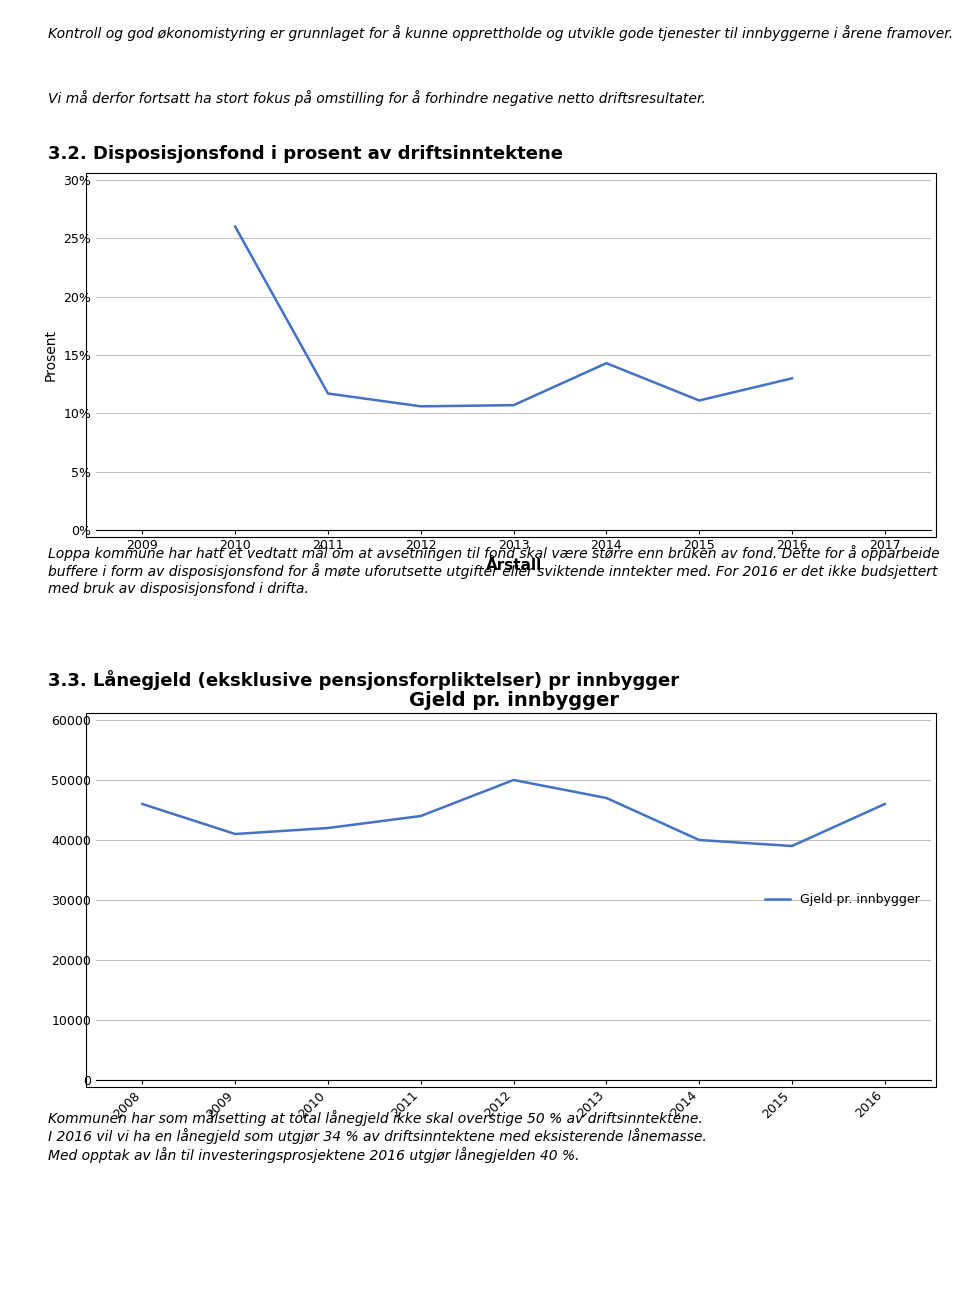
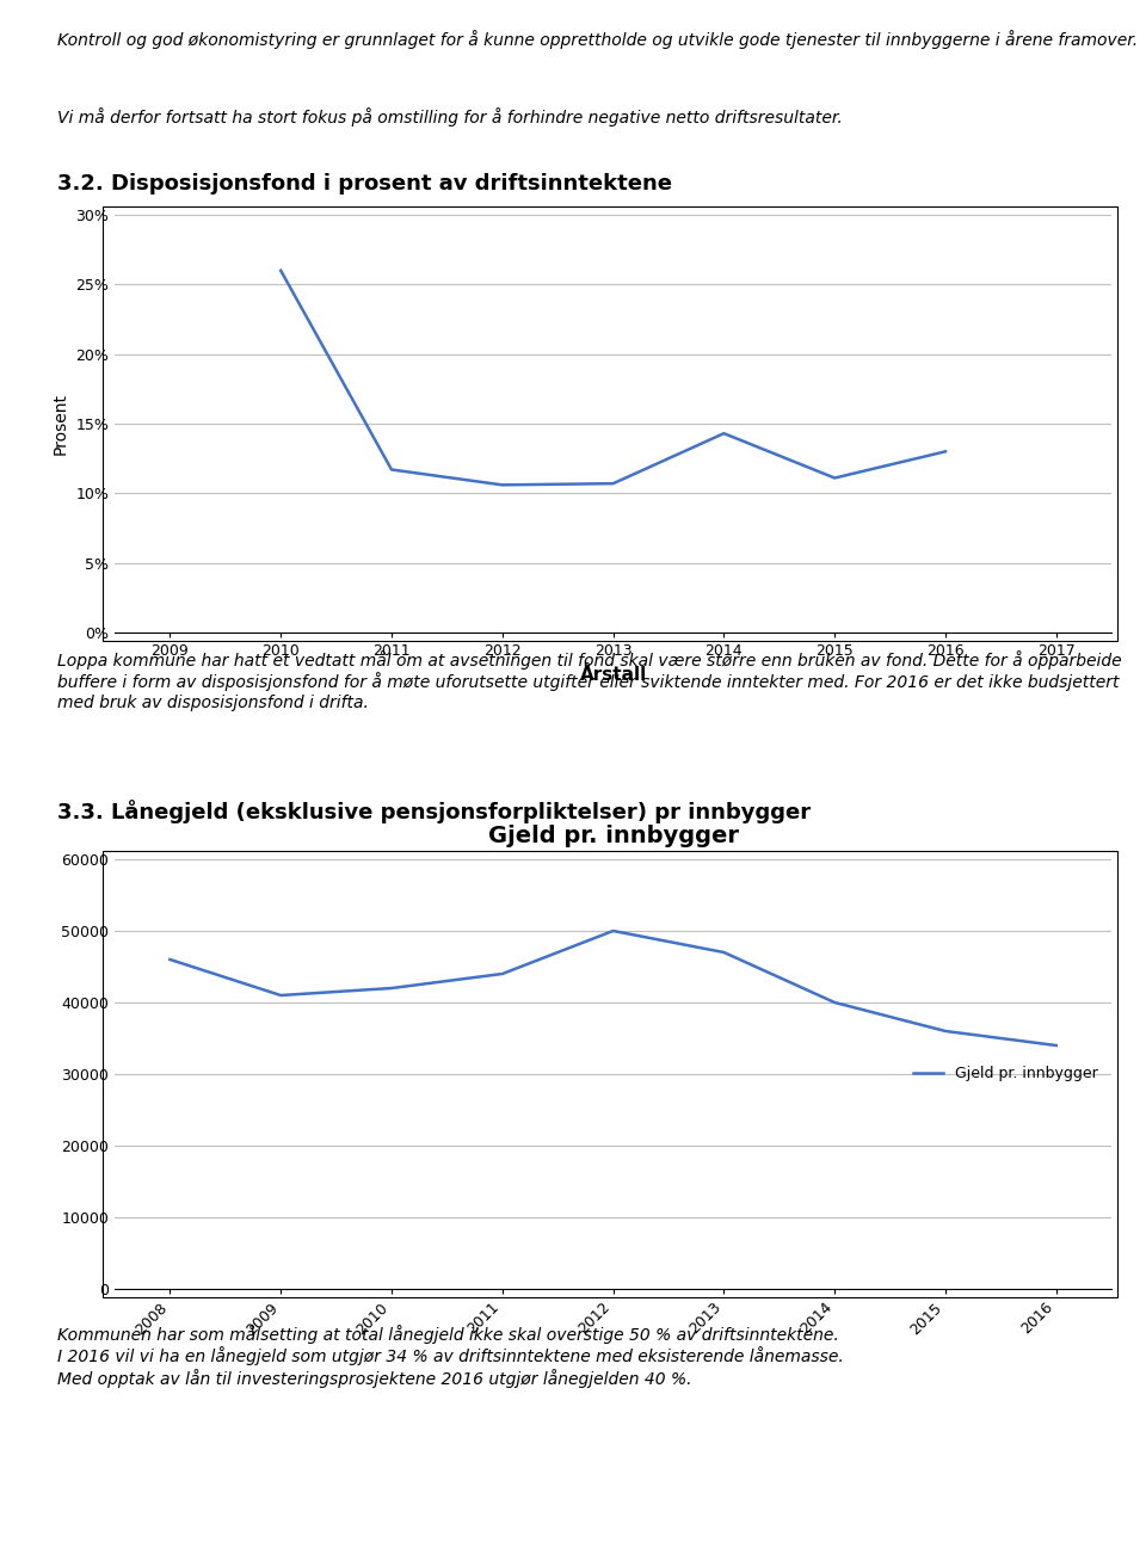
Gjeld pr. innbygger/2015: 39000 -> 36000
Gjeld pr. innbygger/2016: 46000 -> 34000
